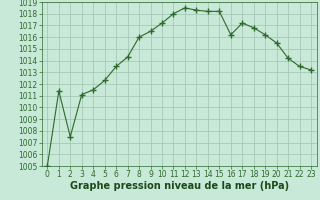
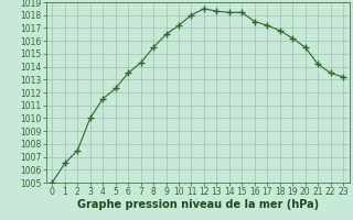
1: 1011.4 -> 1006.5
3: 1011.1 -> 1010.0
8: 1016.0 -> 1015.5
16: 1016.2 -> 1017.5
